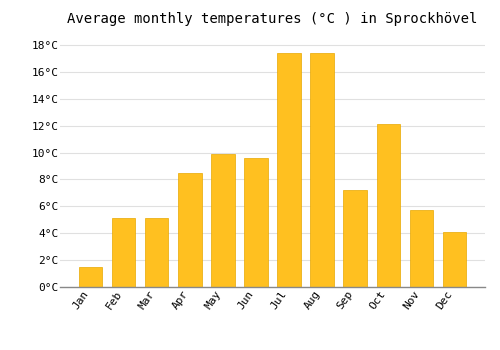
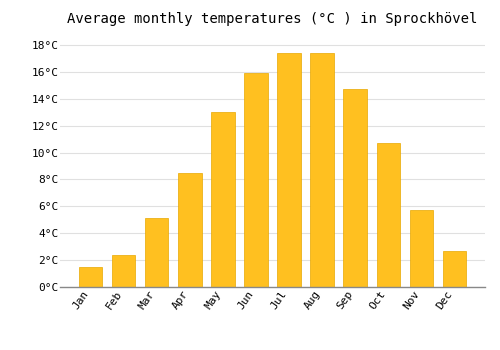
Feb: 5.1°C -> 2.4°C
May: 9.9°C -> 13.0°C
Jun: 9.6°C -> 15.9°C
Sep: 7.2°C -> 14.7°C
Oct: 12.1°C -> 10.7°C
Dec: 4.1°C -> 2.7°C
